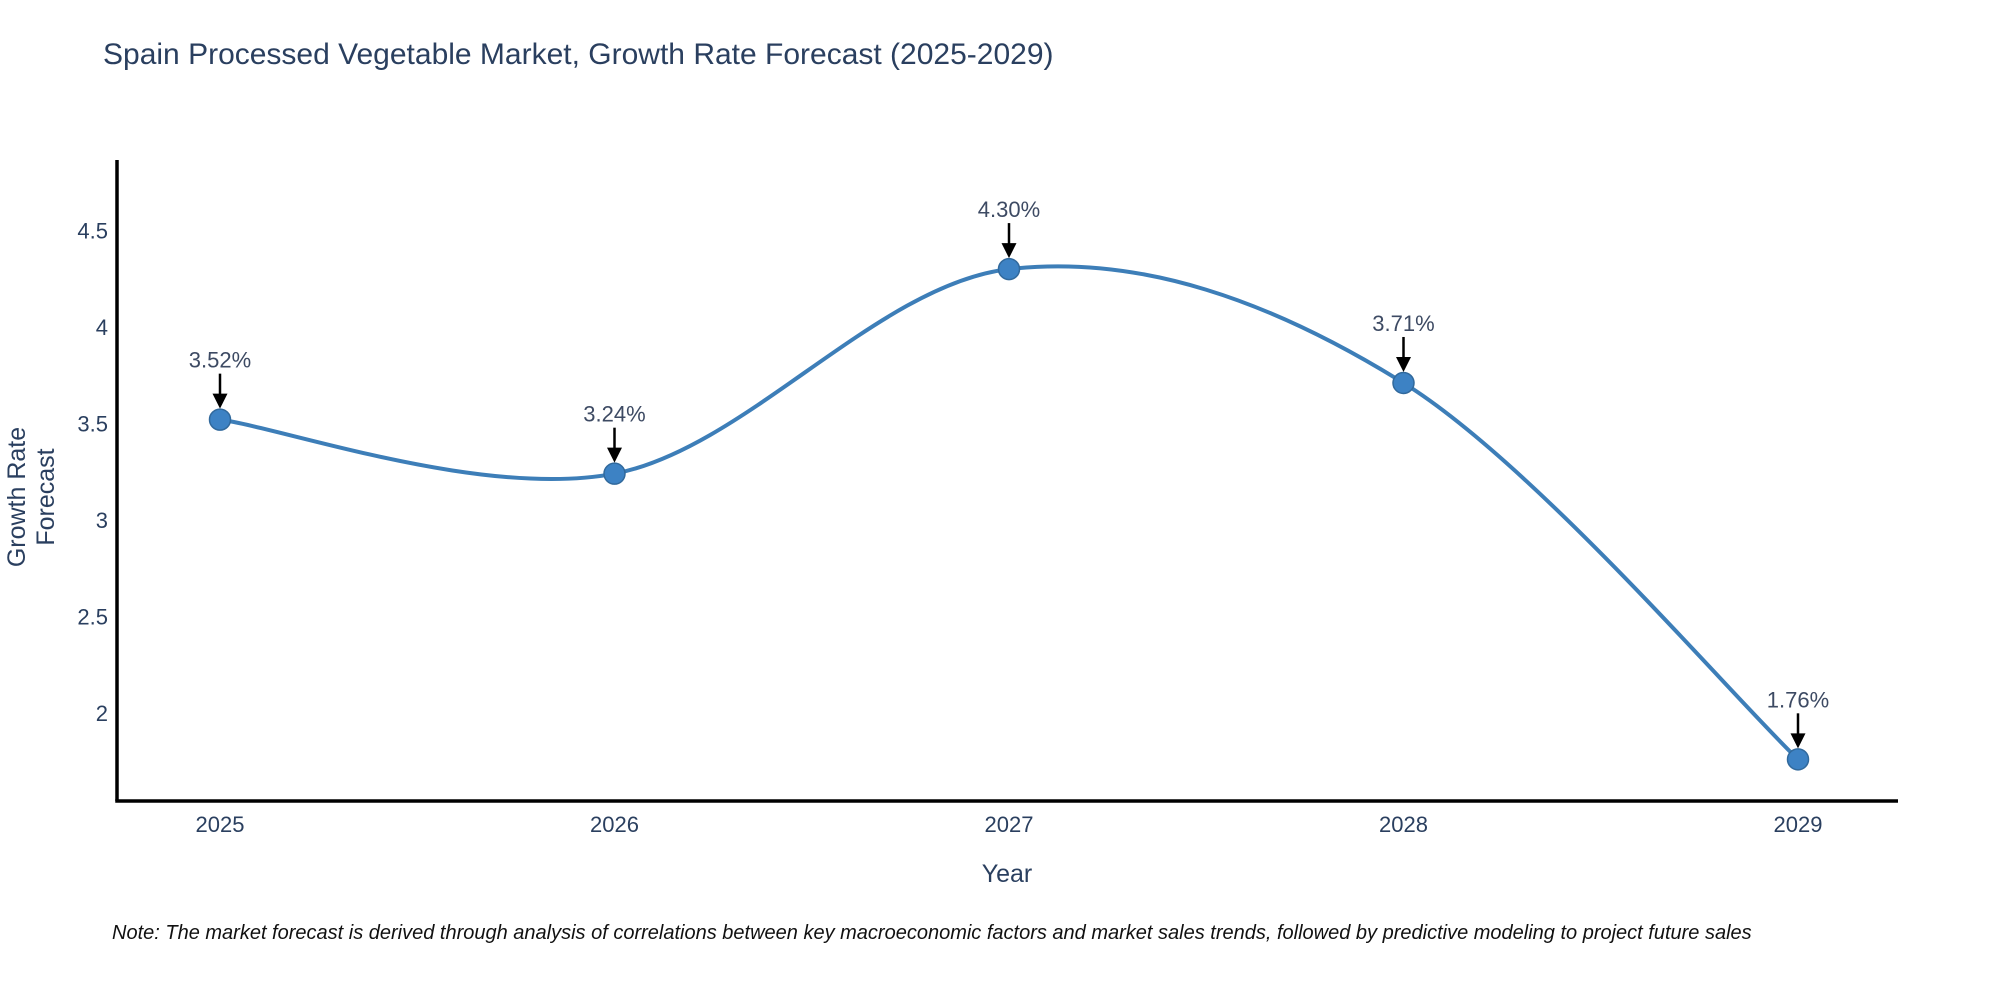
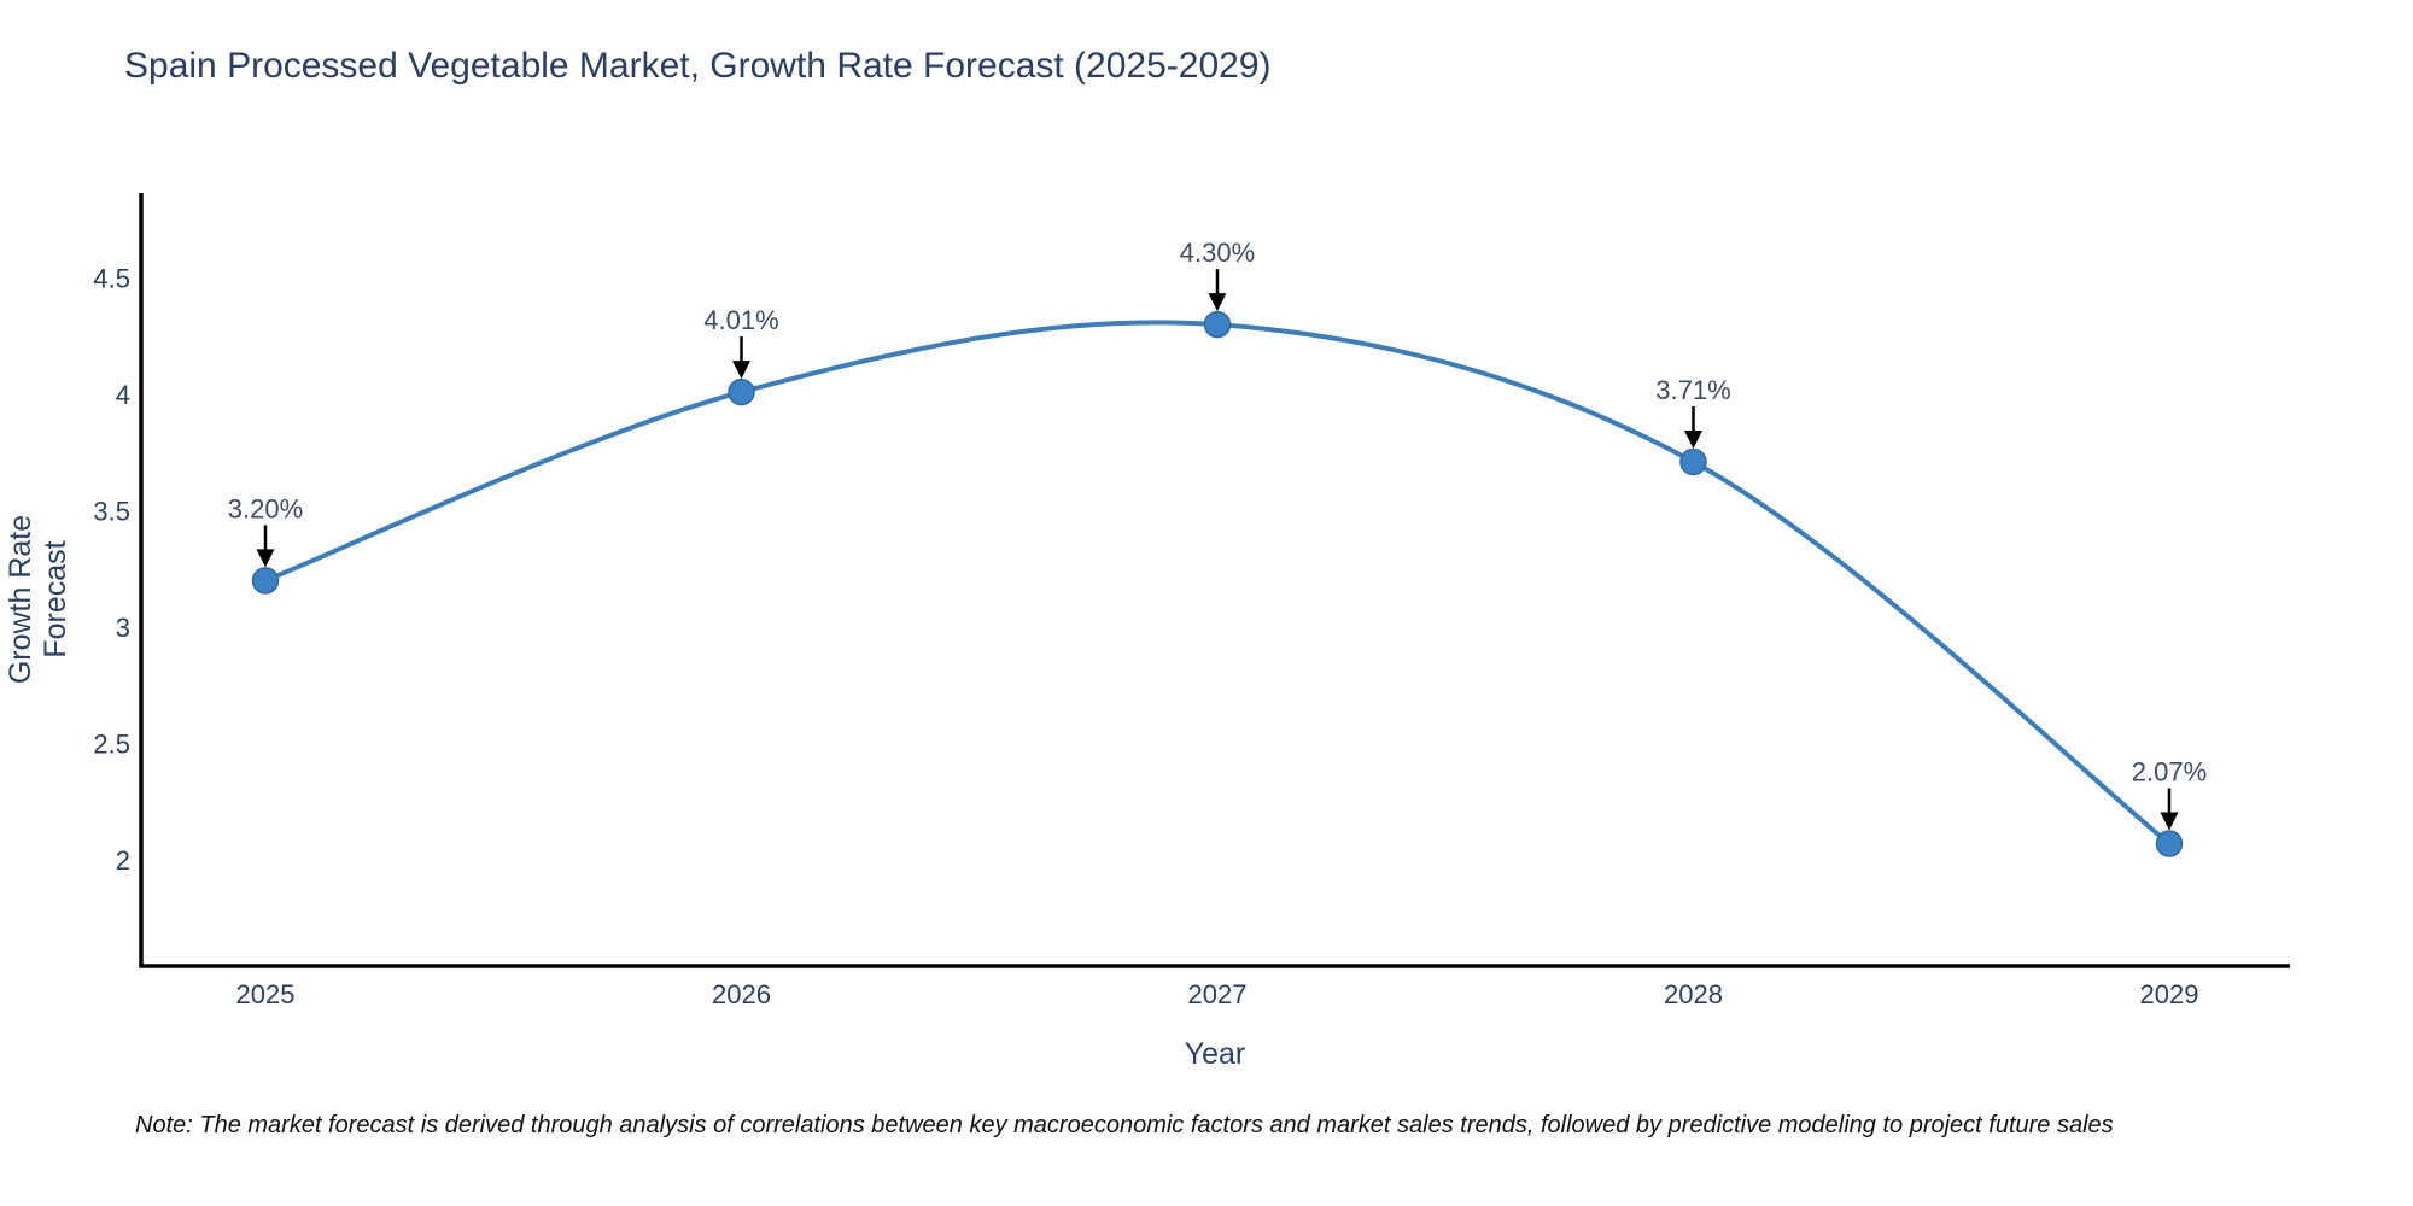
2025: 3.52% -> 3.20%
2026: 3.24% -> 4.01%
2029: 1.76% -> 2.07%
